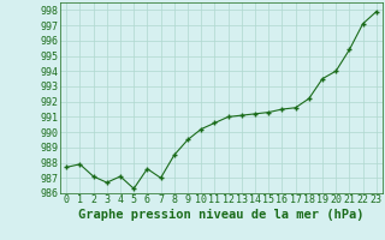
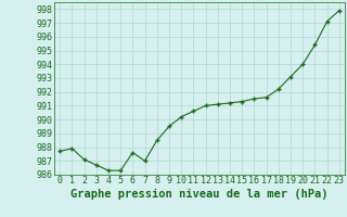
4: 987.1 -> 986.3
19: 993.5 -> 993.1
